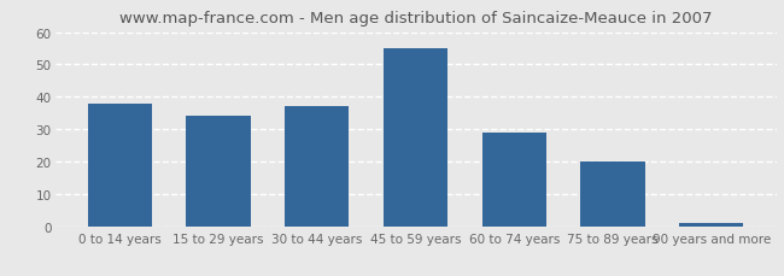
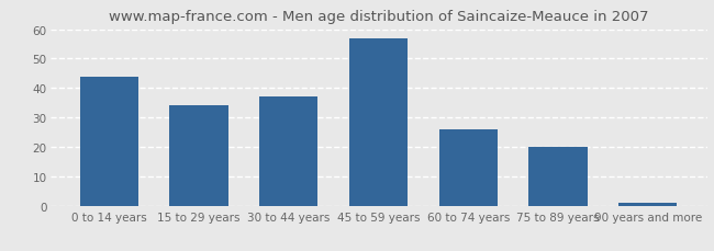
0 to 14 years: 38 -> 44
45 to 59 years: 55 -> 57
60 to 74 years: 29 -> 26
